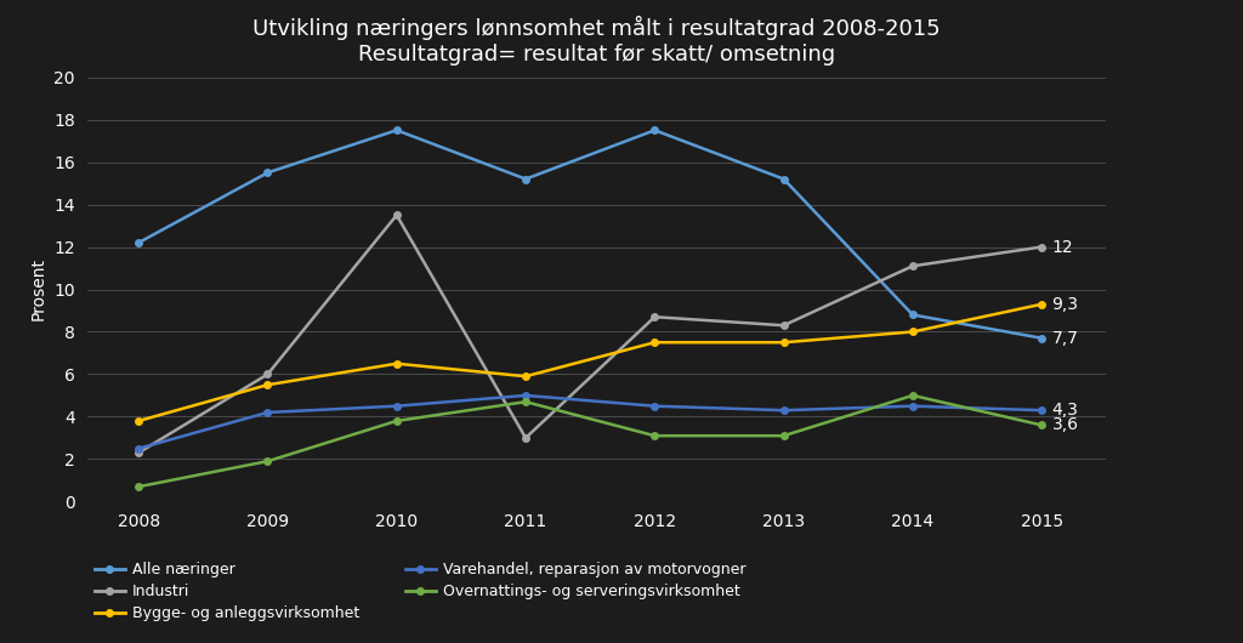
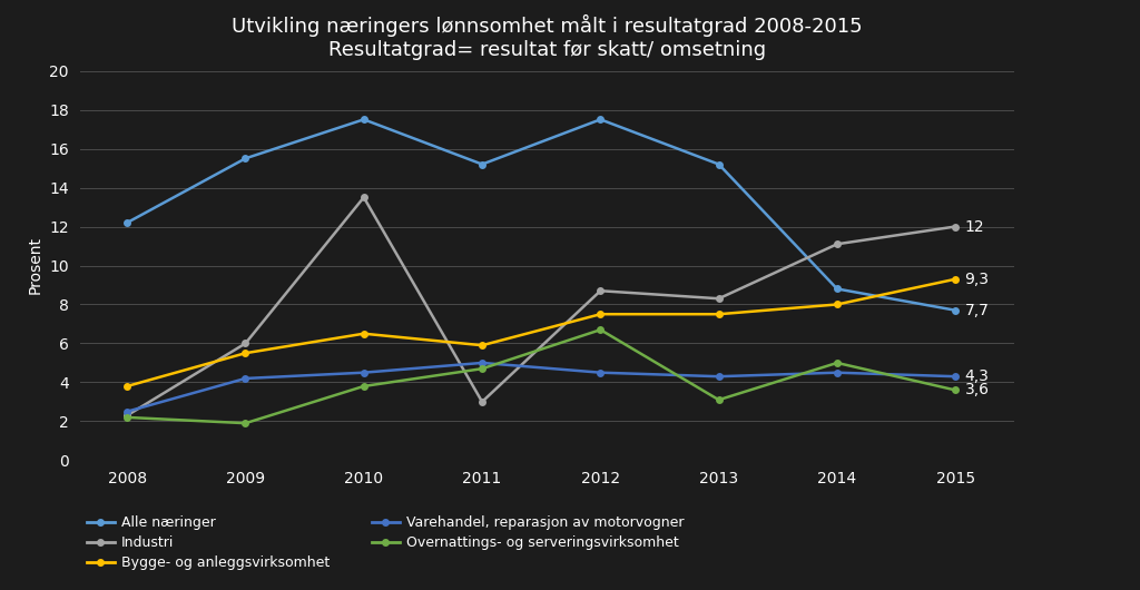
Overnattings- og serveringsvirksomhet/2008: 0.7 -> 2.2
Overnattings- og serveringsvirksomhet/2012: 3.1 -> 6.7
